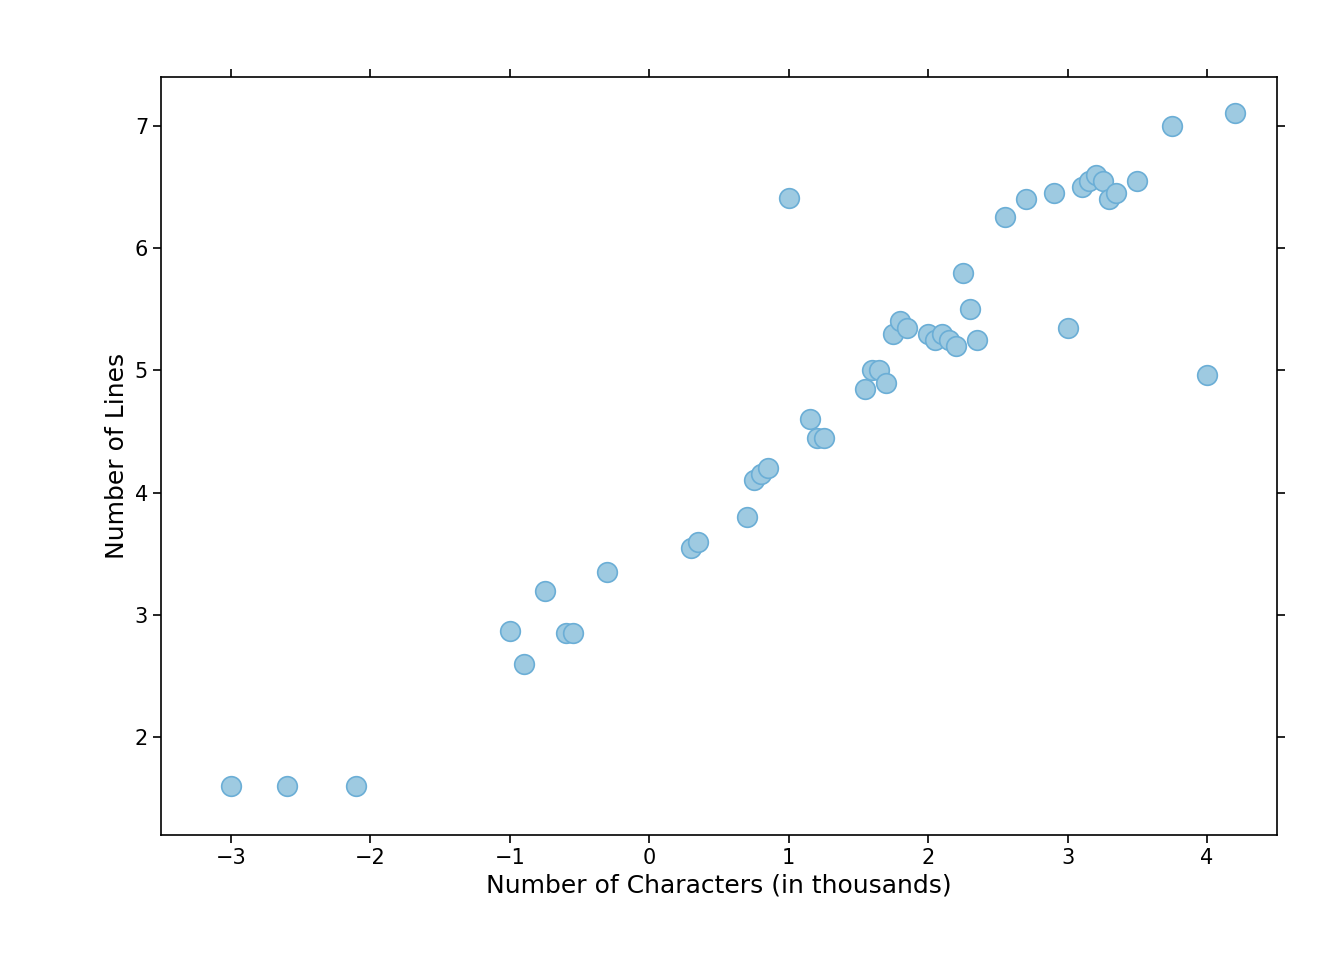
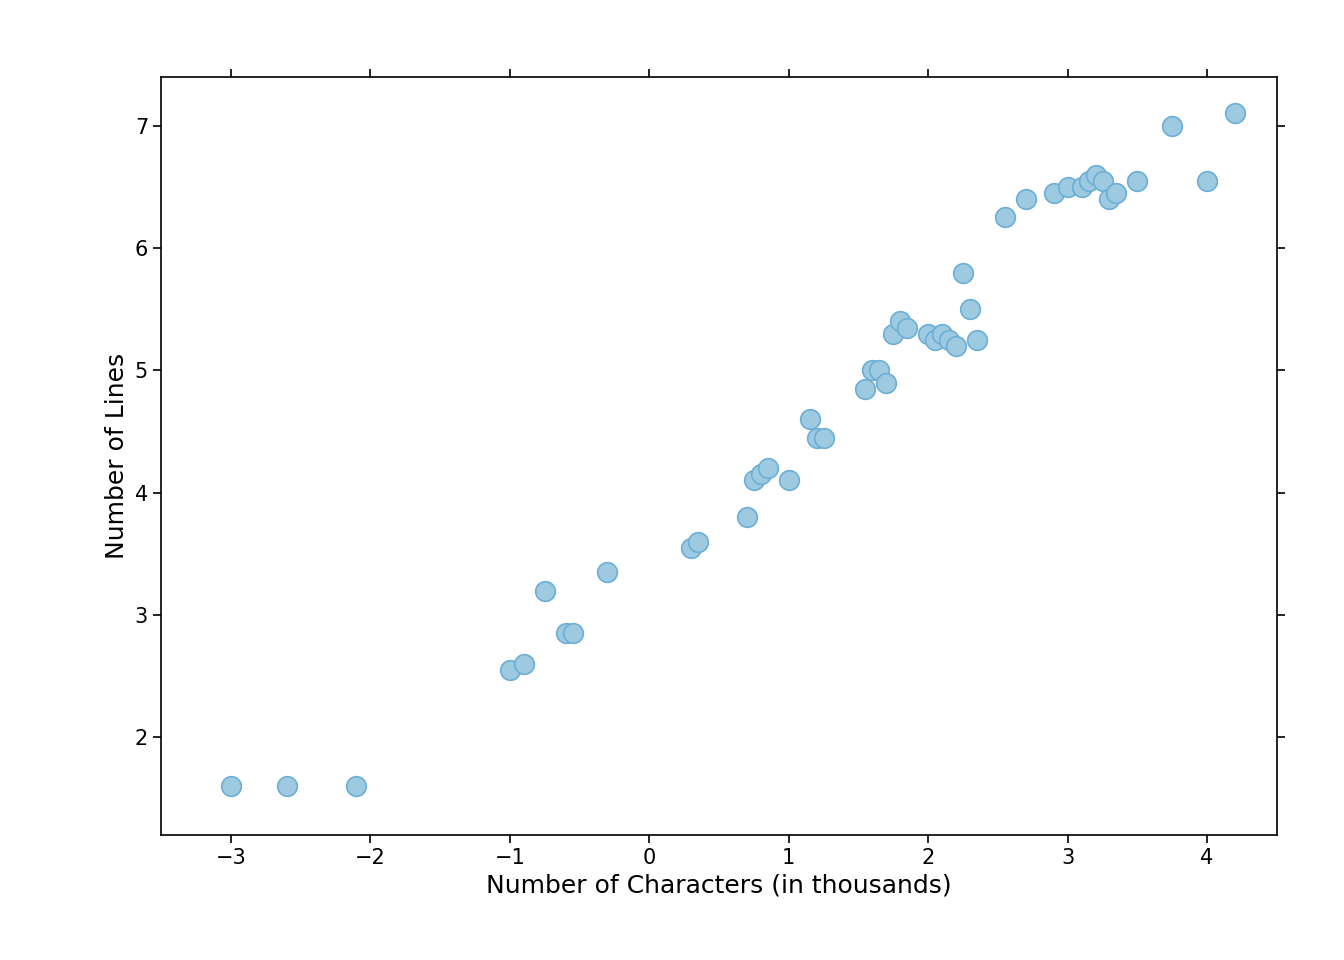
−1: 2.87 -> 2.55
1: 6.41 -> 4.10
3: 5.35 -> 6.50
4: 4.96 -> 6.55
